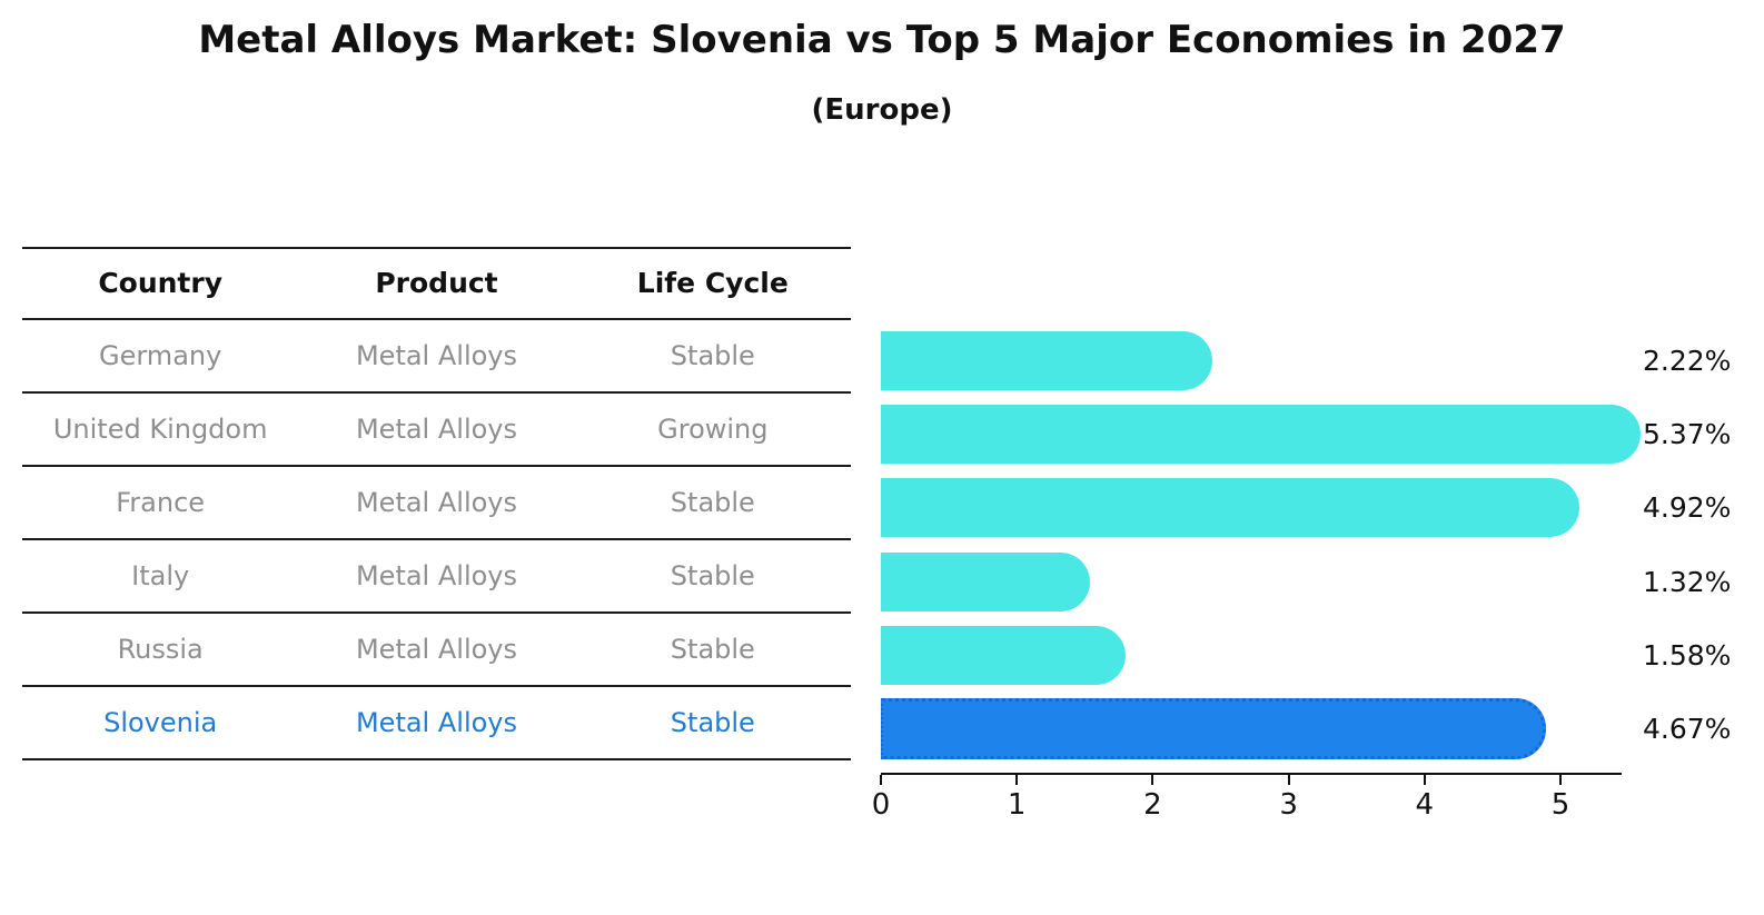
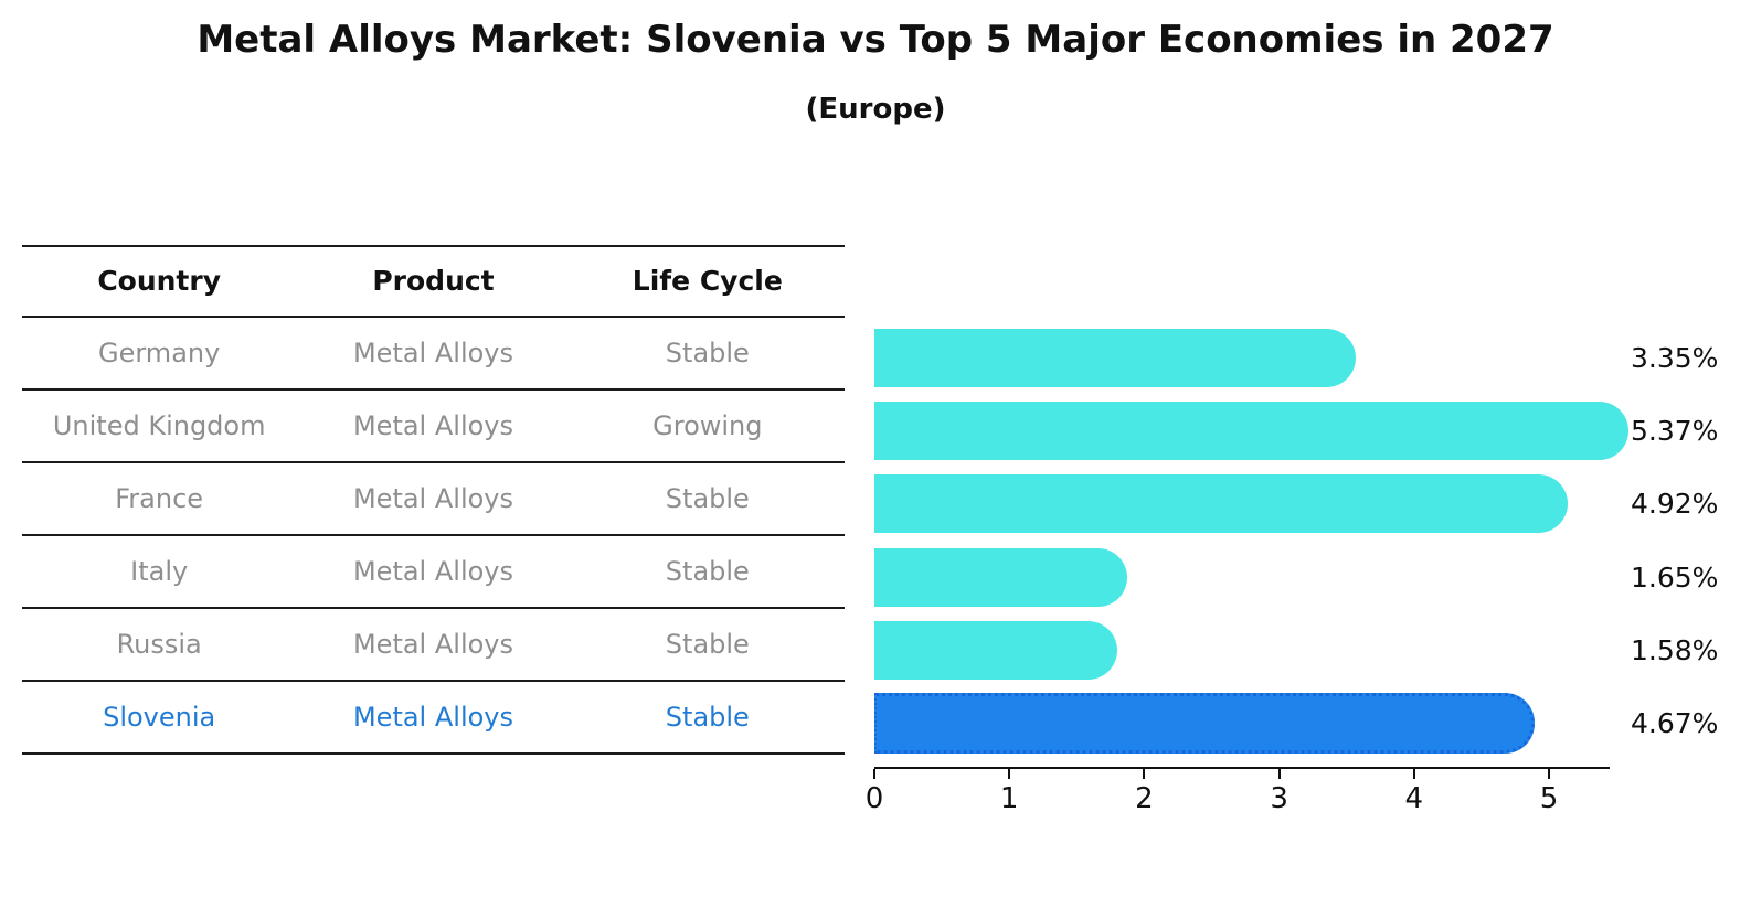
Germany: 2.22% -> 3.35%
Italy: 1.32% -> 1.65%
